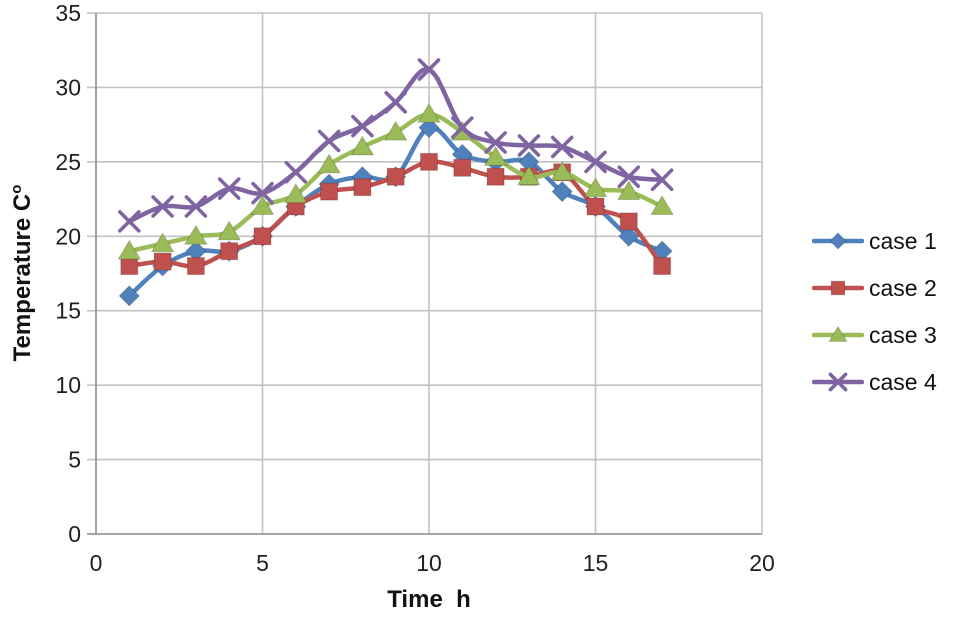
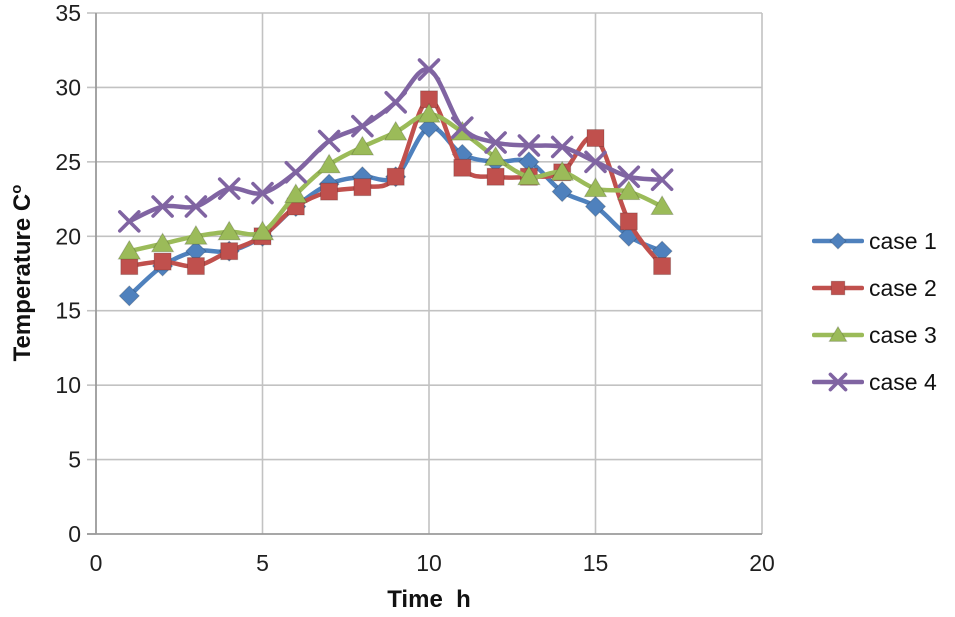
case 3/5: 22.0 -> 20.3
case 2/10: 25.0 -> 29.2
case 2/15: 22.0 -> 26.6
